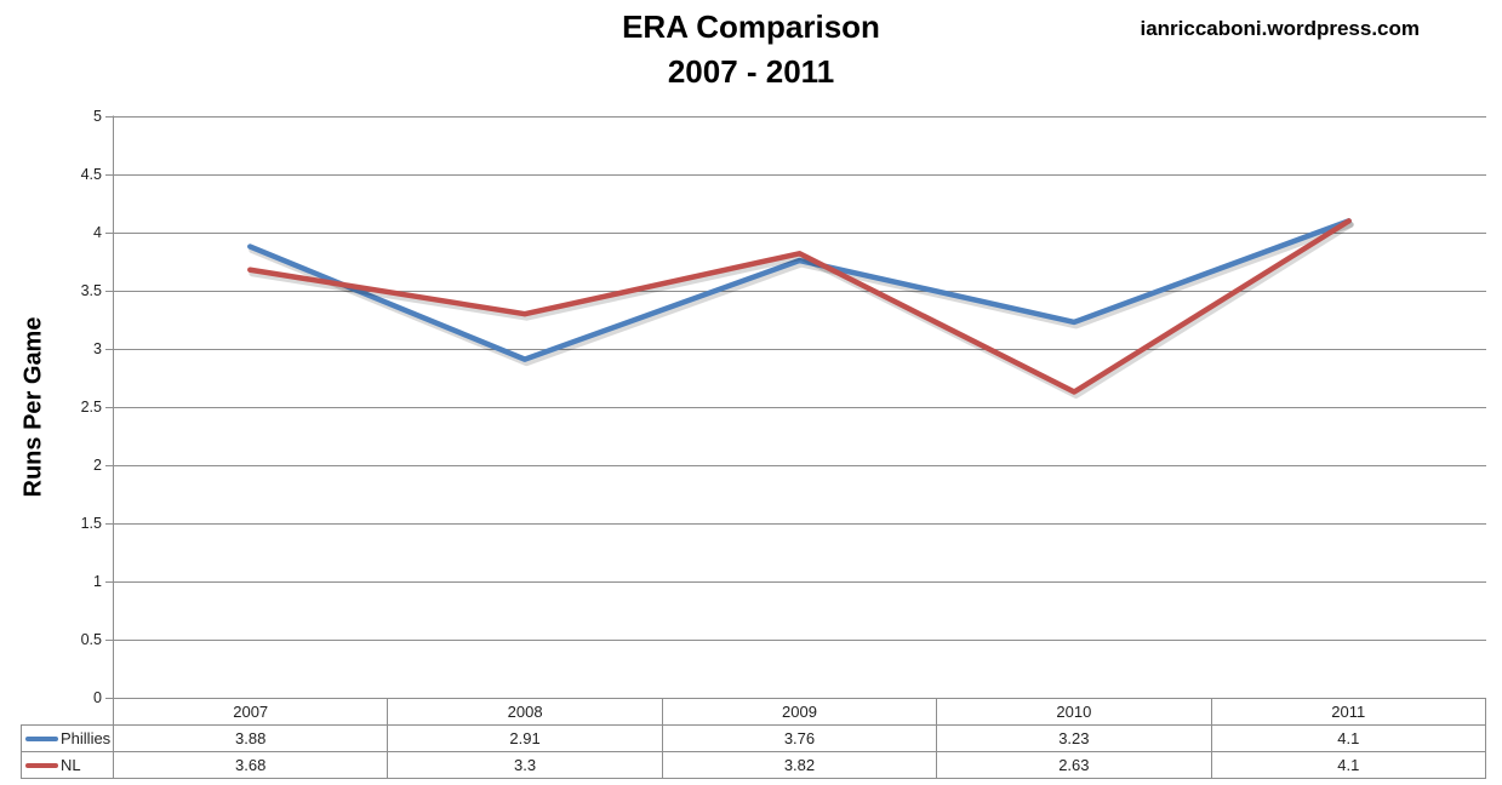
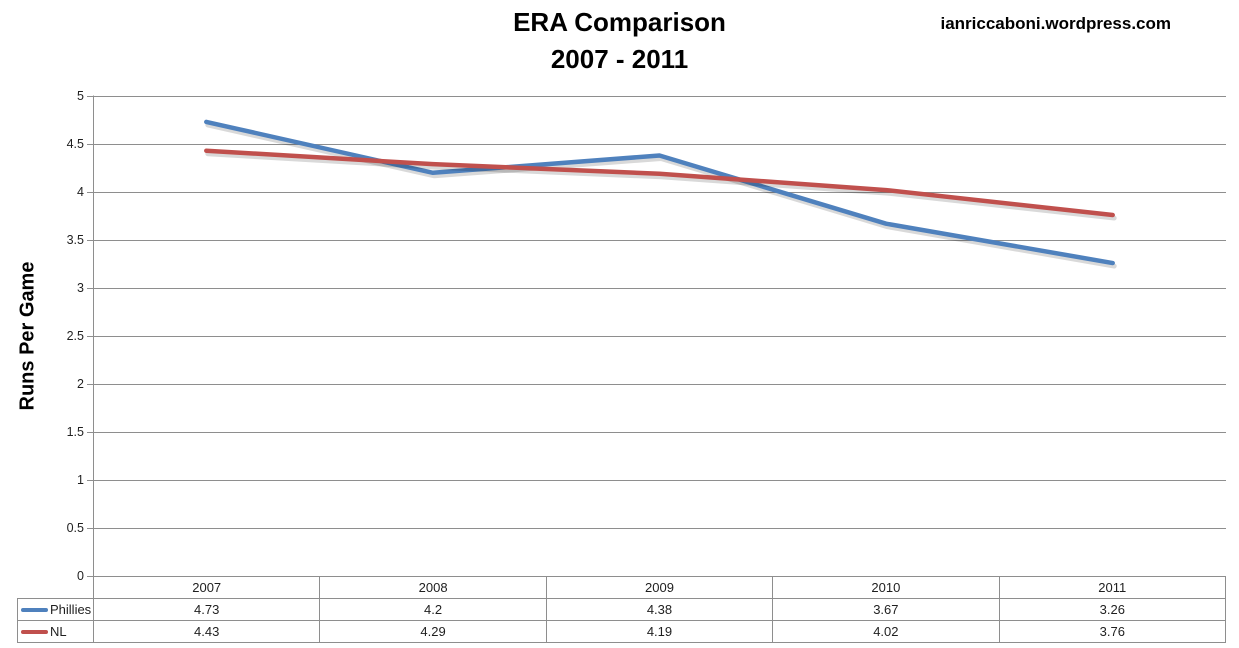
Phillies/2007: 3.88 -> 4.73
NL/2007: 3.68 -> 4.43
Phillies/2008: 2.91 -> 4.2
NL/2008: 3.3 -> 4.29
Phillies/2009: 3.76 -> 4.38
NL/2009: 3.82 -> 4.19
Phillies/2010: 3.23 -> 3.67
NL/2010: 2.63 -> 4.02
Phillies/2011: 4.1 -> 3.26
NL/2011: 4.1 -> 3.76
